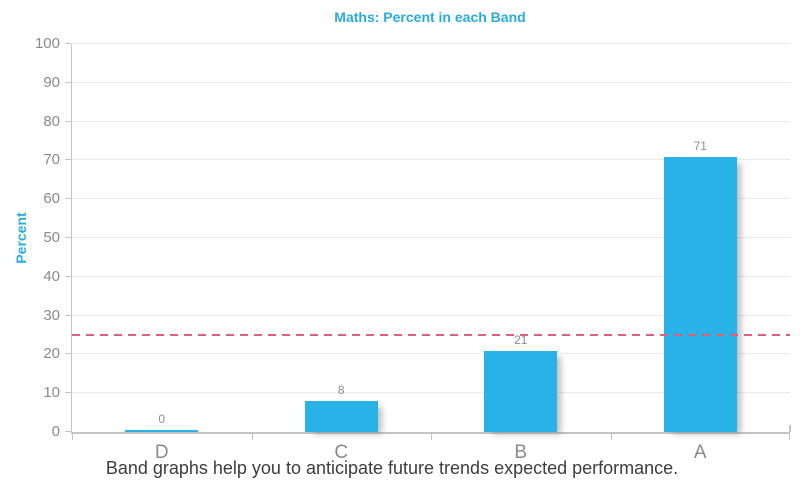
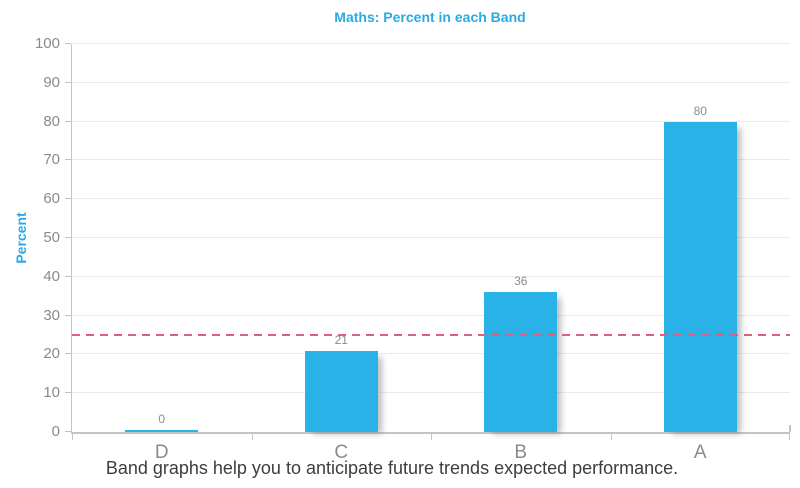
C: 8 -> 21
B: 21 -> 36
A: 71 -> 80
